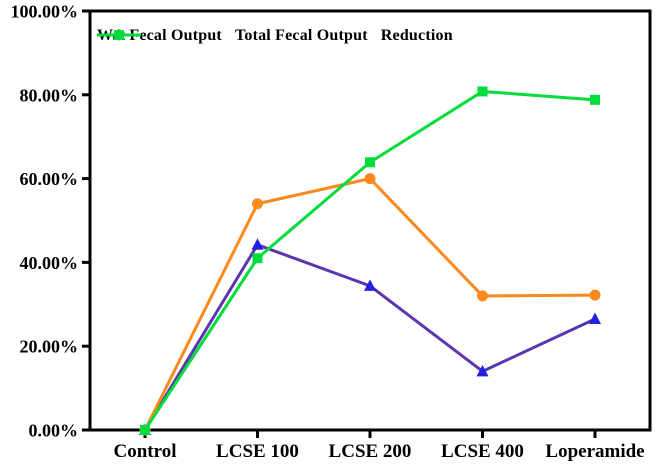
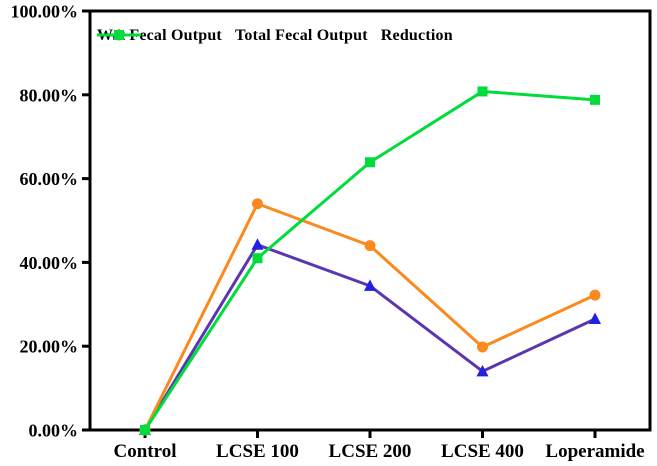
Total Fecal Output/LCSE 200: 60% -> 44%
Total Fecal Output/LCSE 400: 32% -> 20%
